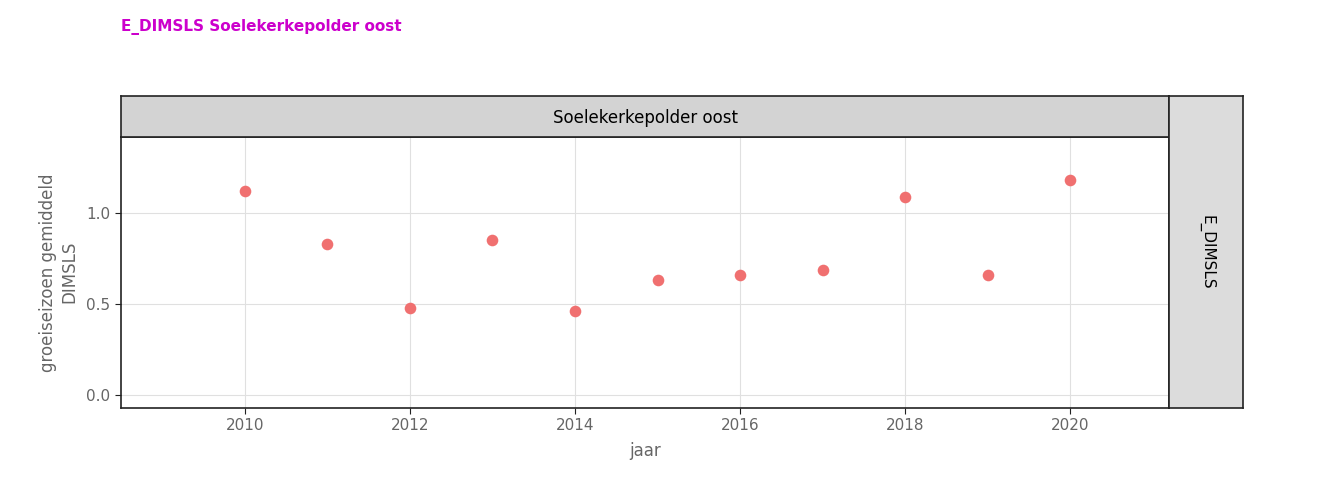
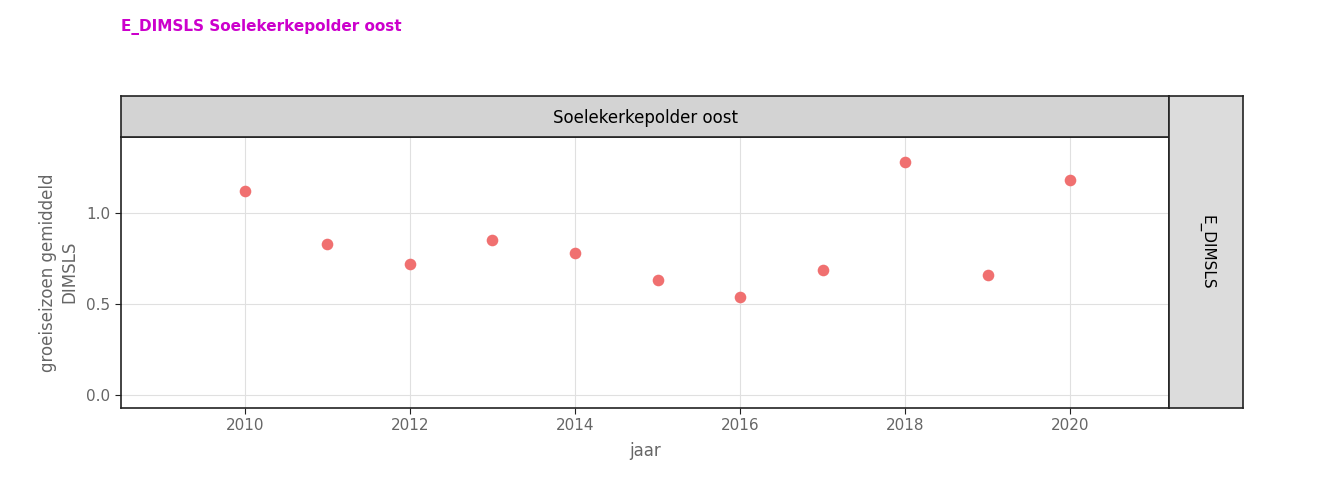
2012: 0.48 -> 0.72
2014: 0.46 -> 0.78
2016: 0.66 -> 0.54
2018: 1.09 -> 1.28
